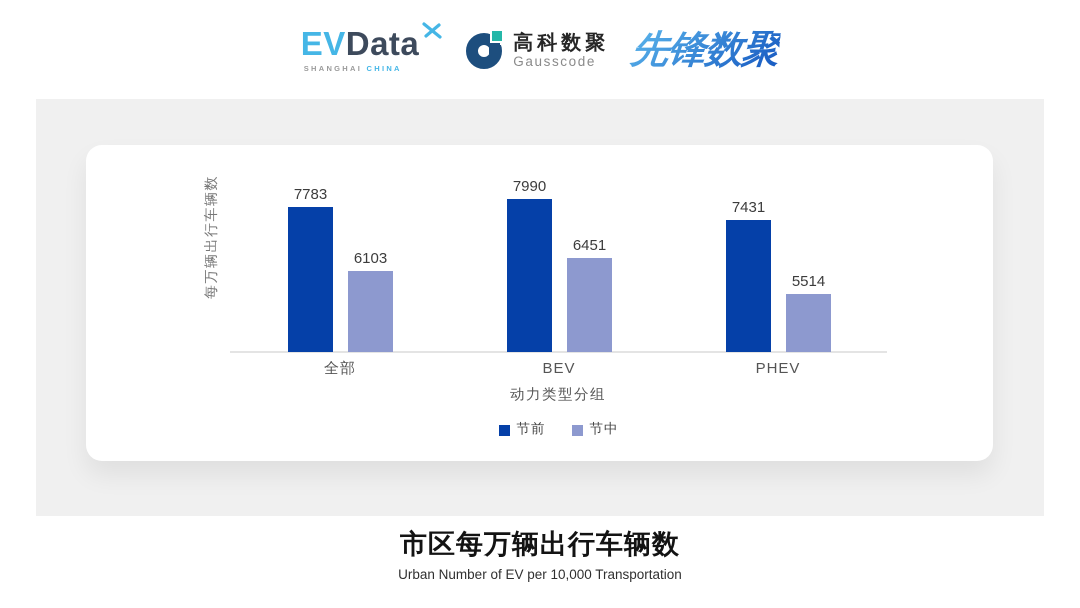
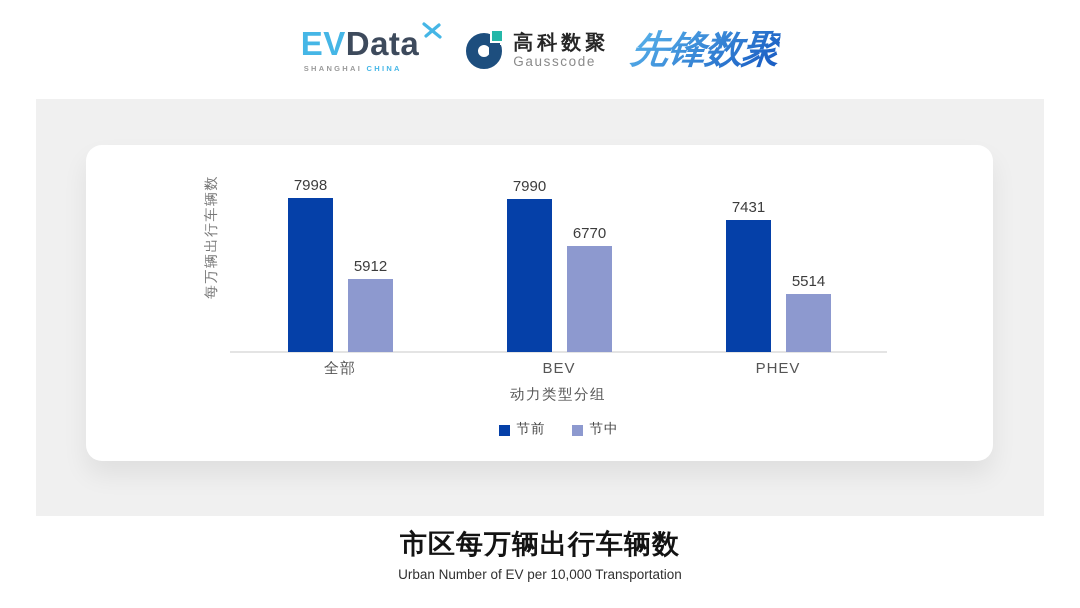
节前/全部: 7783 -> 7998
节中/全部: 6103 -> 5912
节中/BEV: 6451 -> 6770
